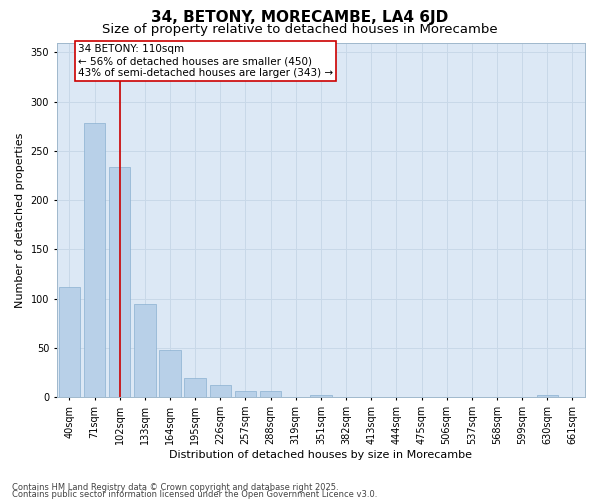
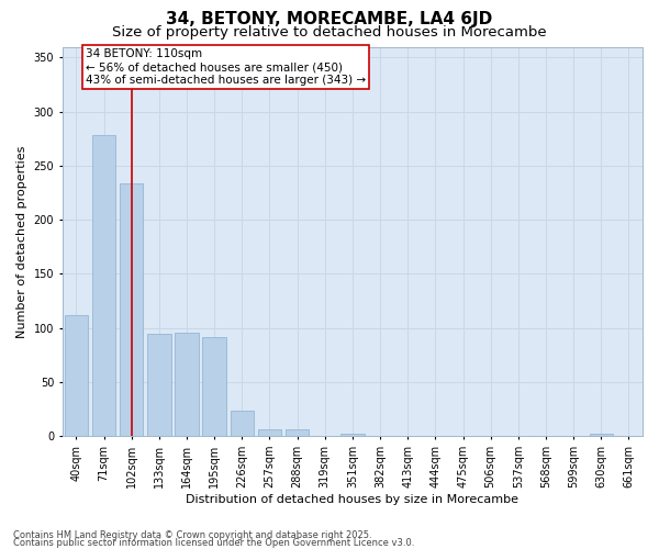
164sqm: 48 -> 96
195sqm: 20 -> 92
226sqm: 12 -> 24
